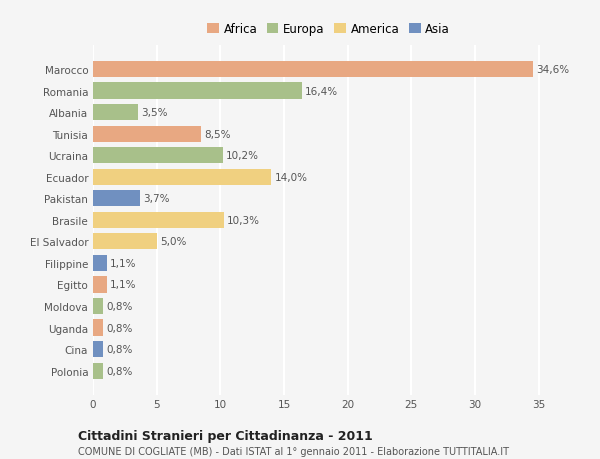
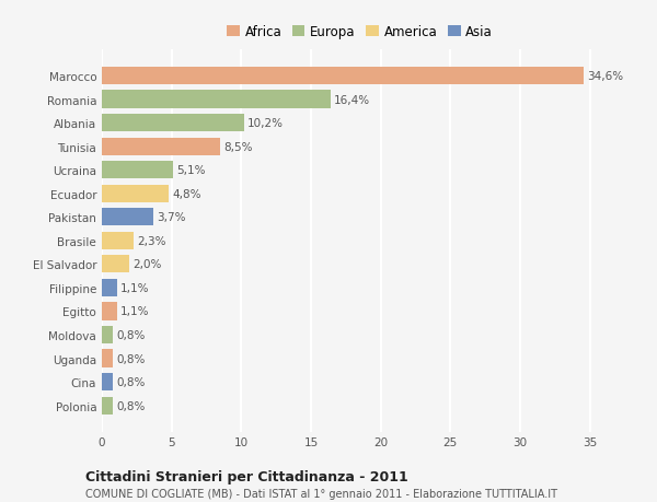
Albania: 3,5% -> 10,2%
Ucraina: 10,2% -> 5,1%
Ecuador: 14,0% -> 4,8%
Brasile: 10,3% -> 2,3%
El Salvador: 5,0% -> 2,0%
